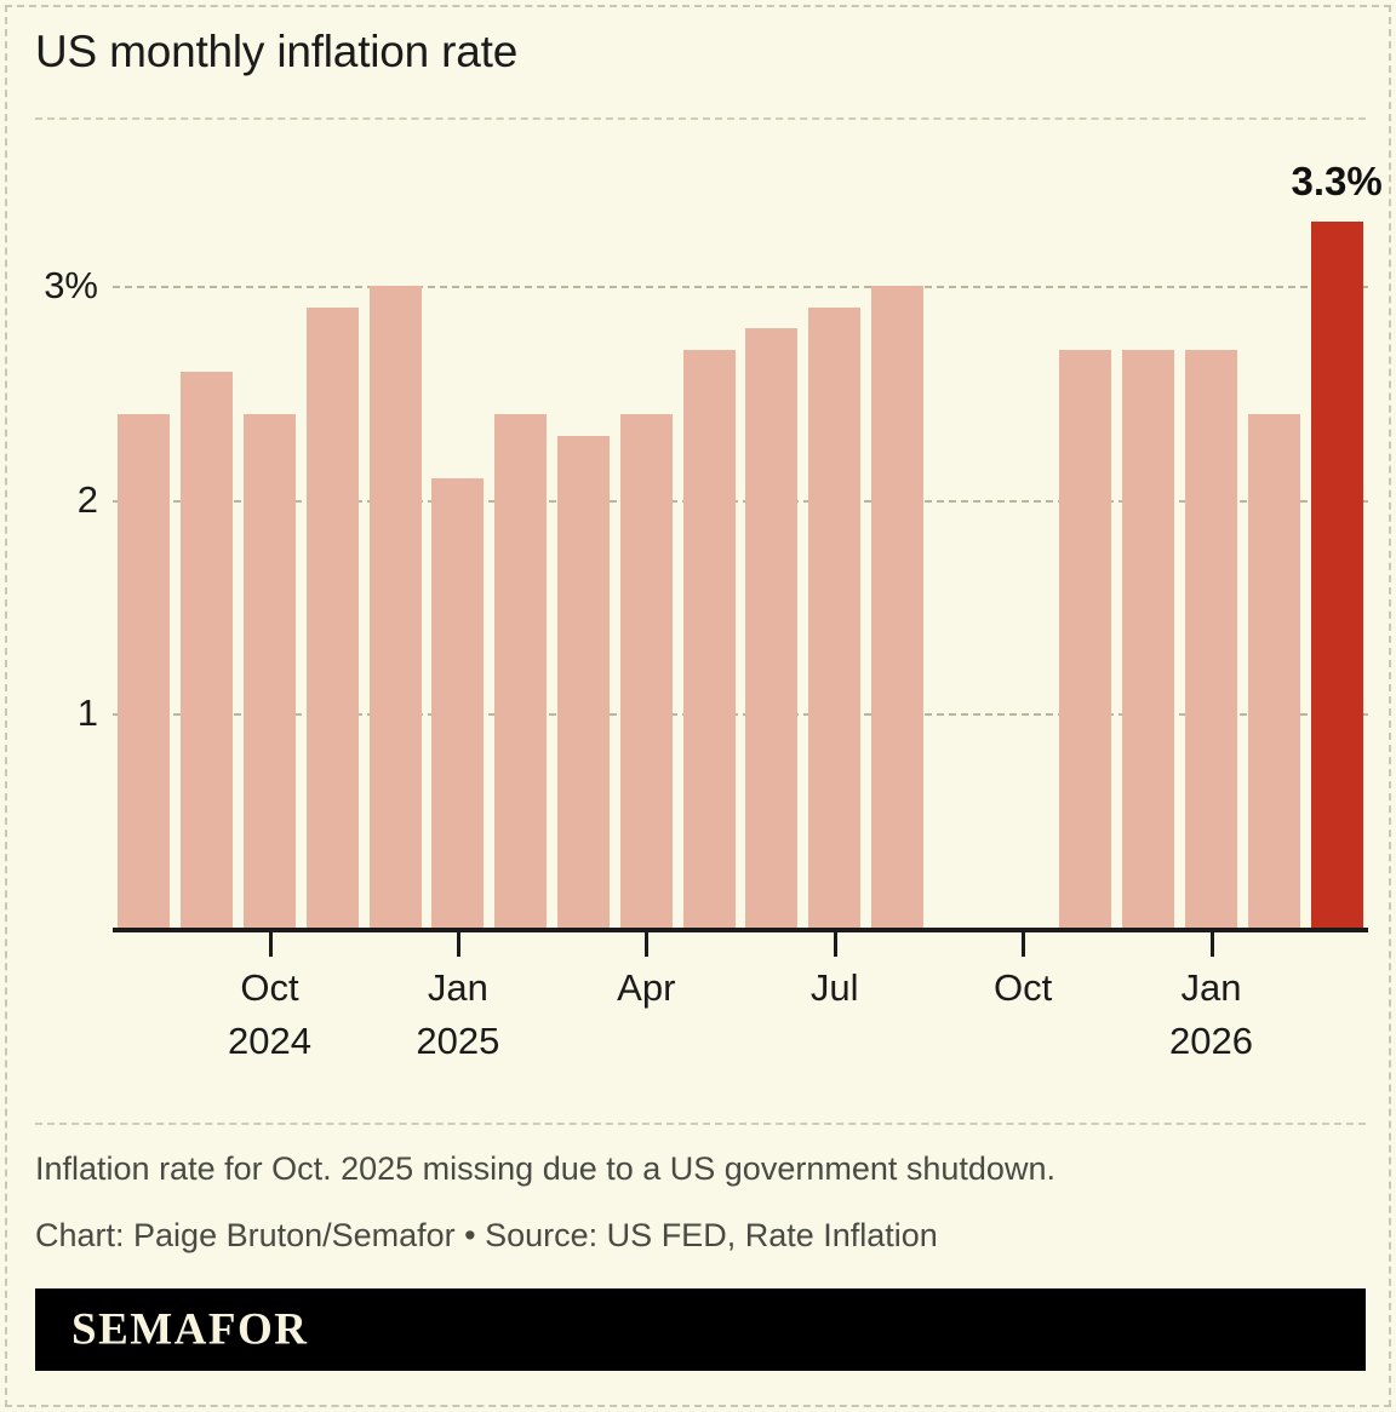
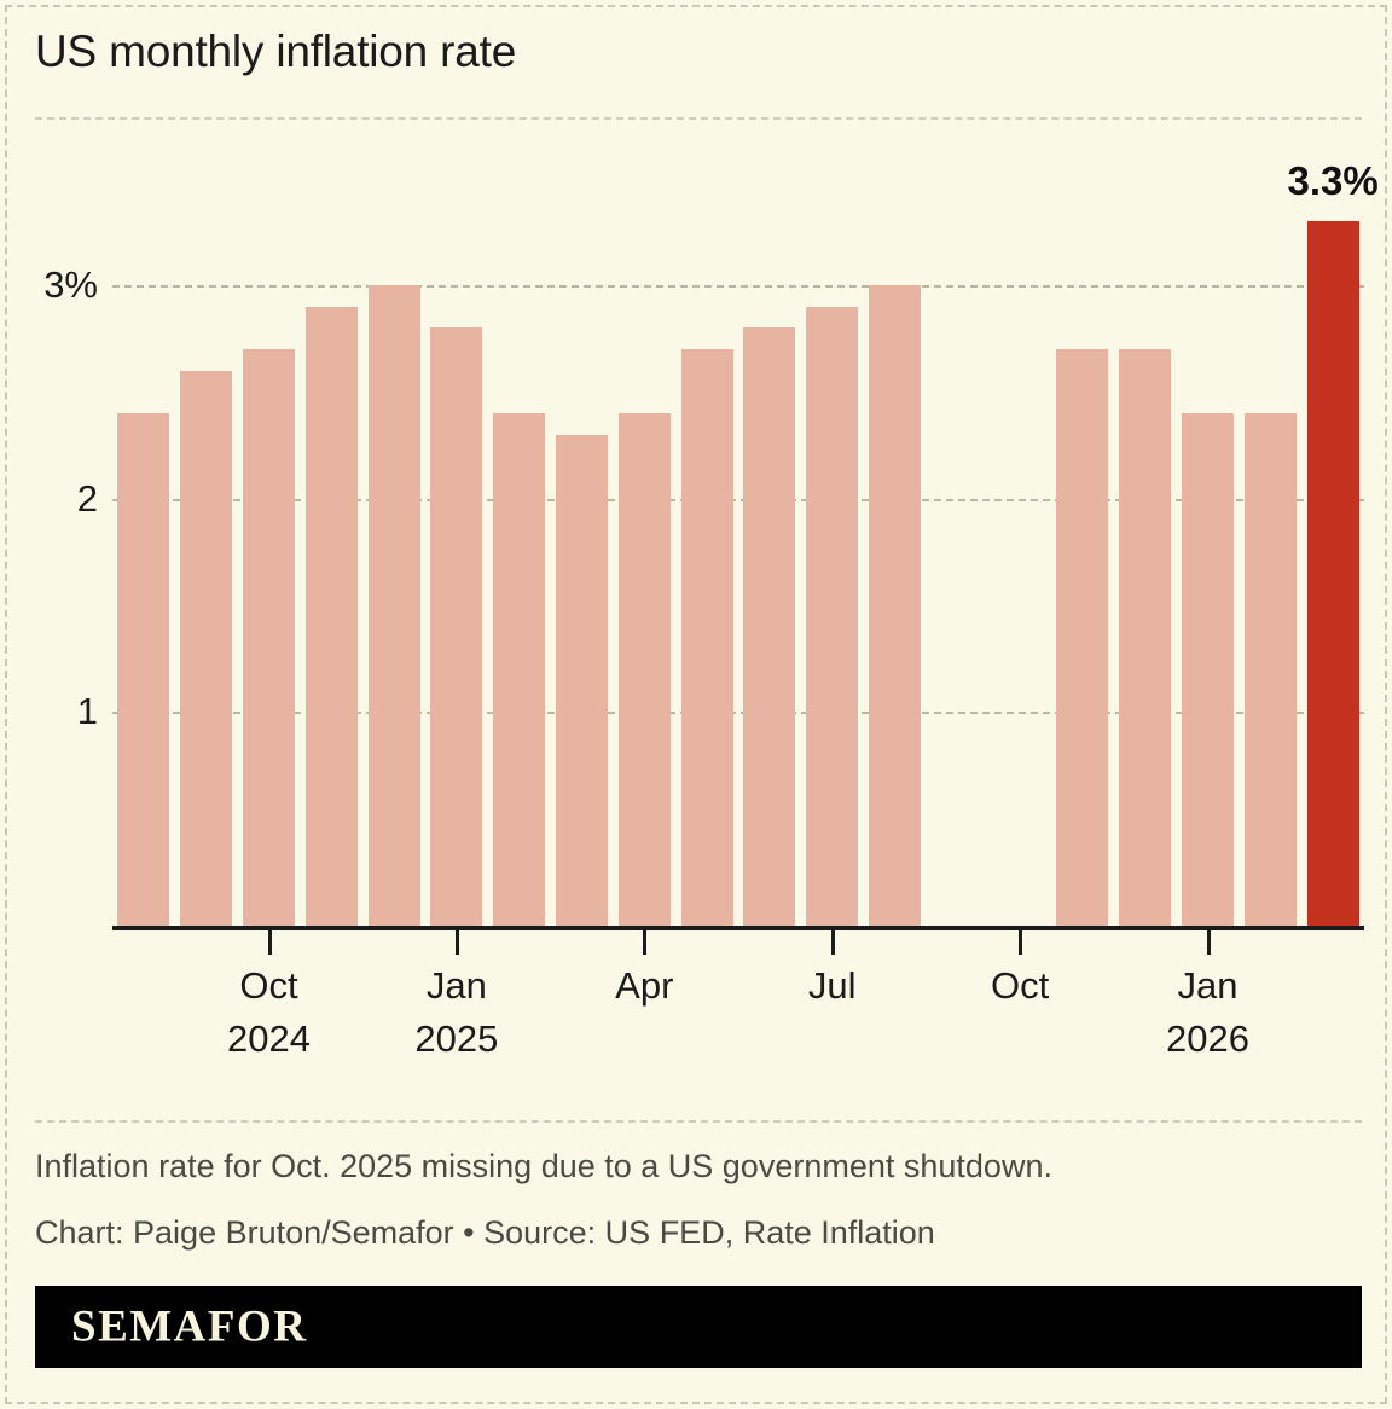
Oct 2024: 2.4% -> 2.7%
Jan 2025: 2.1% -> 2.8%
Jan 2026: 2.7% -> 2.4%
